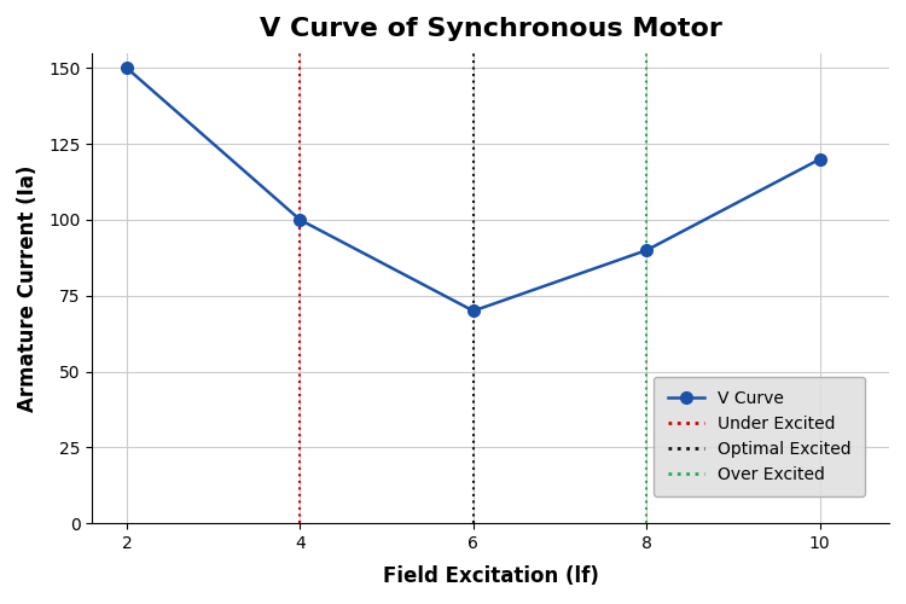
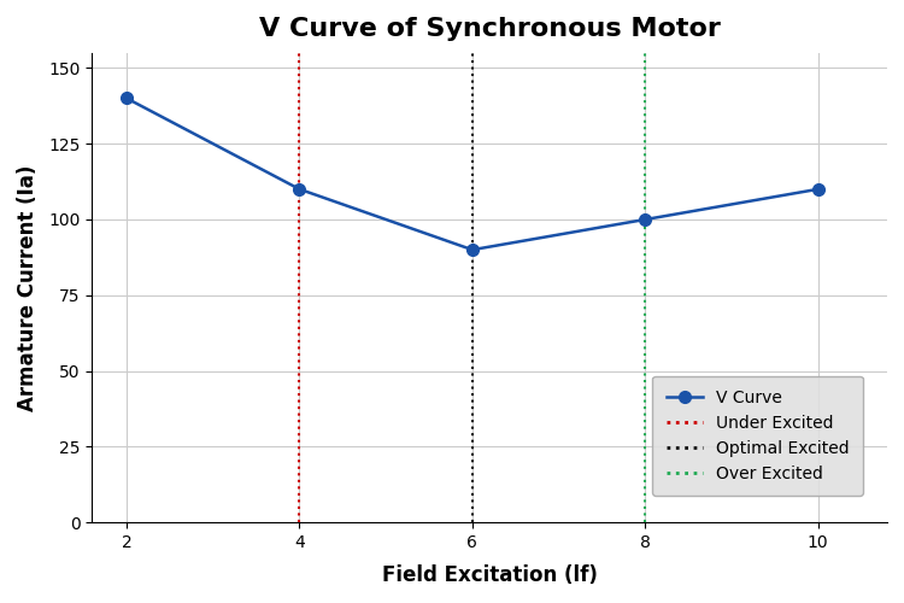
2: 150 -> 140
4: 100 -> 110
6: 70 -> 90
8: 90 -> 100
10: 120 -> 110
